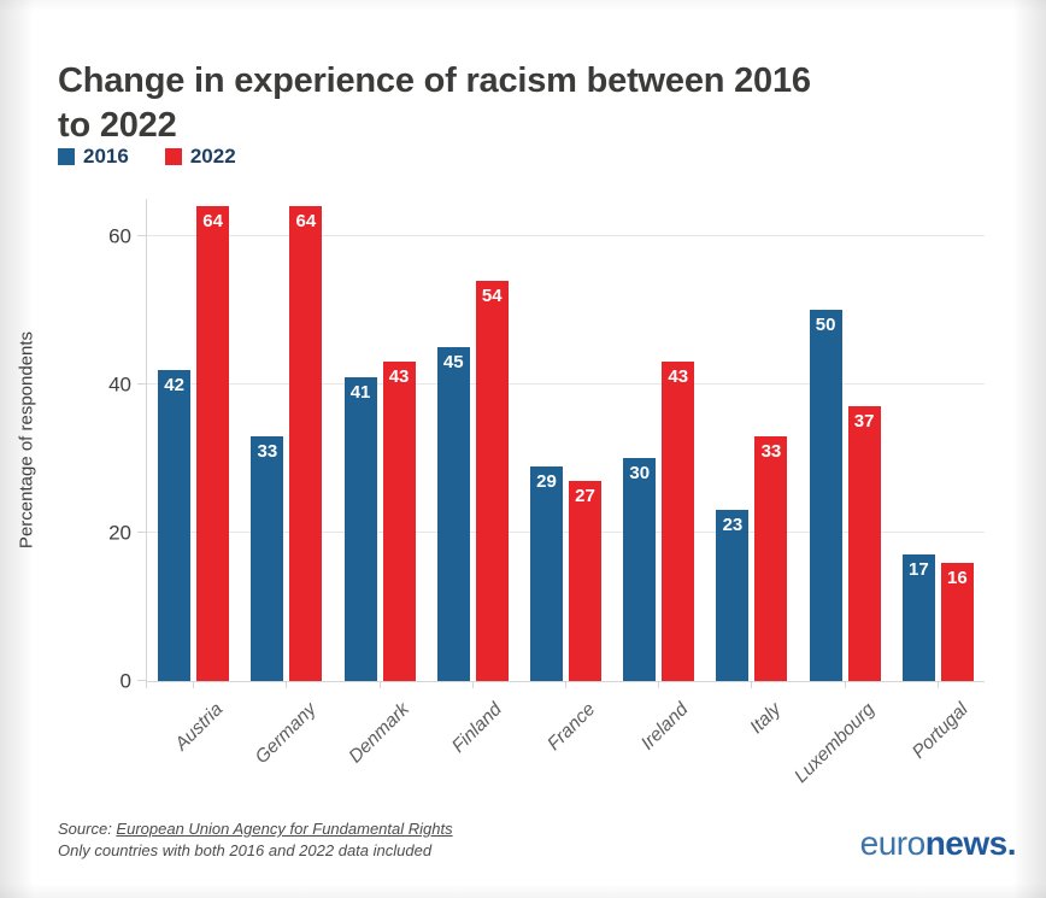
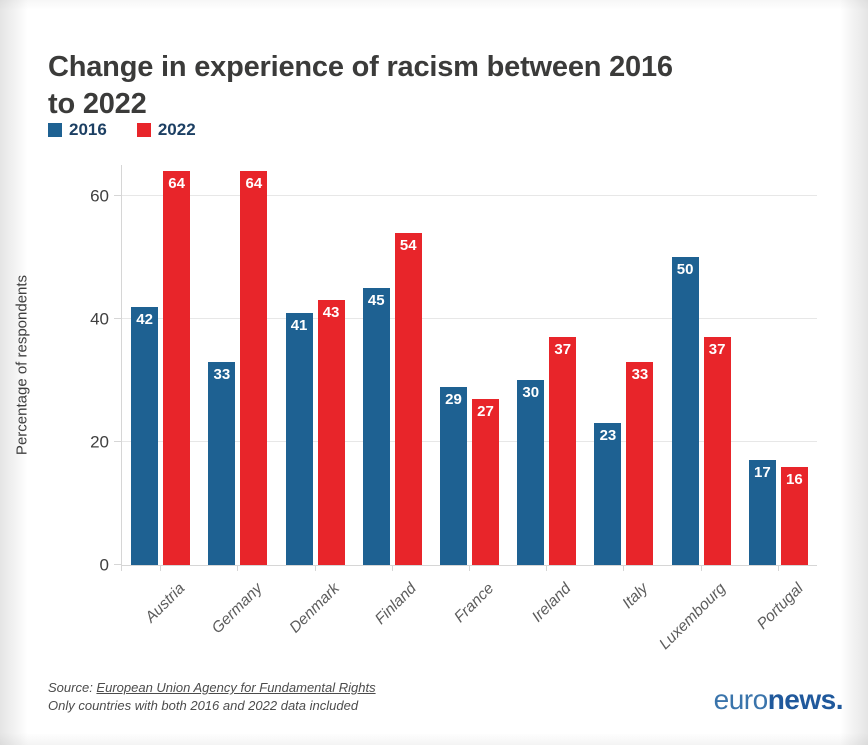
2022/Ireland: 43 -> 37
